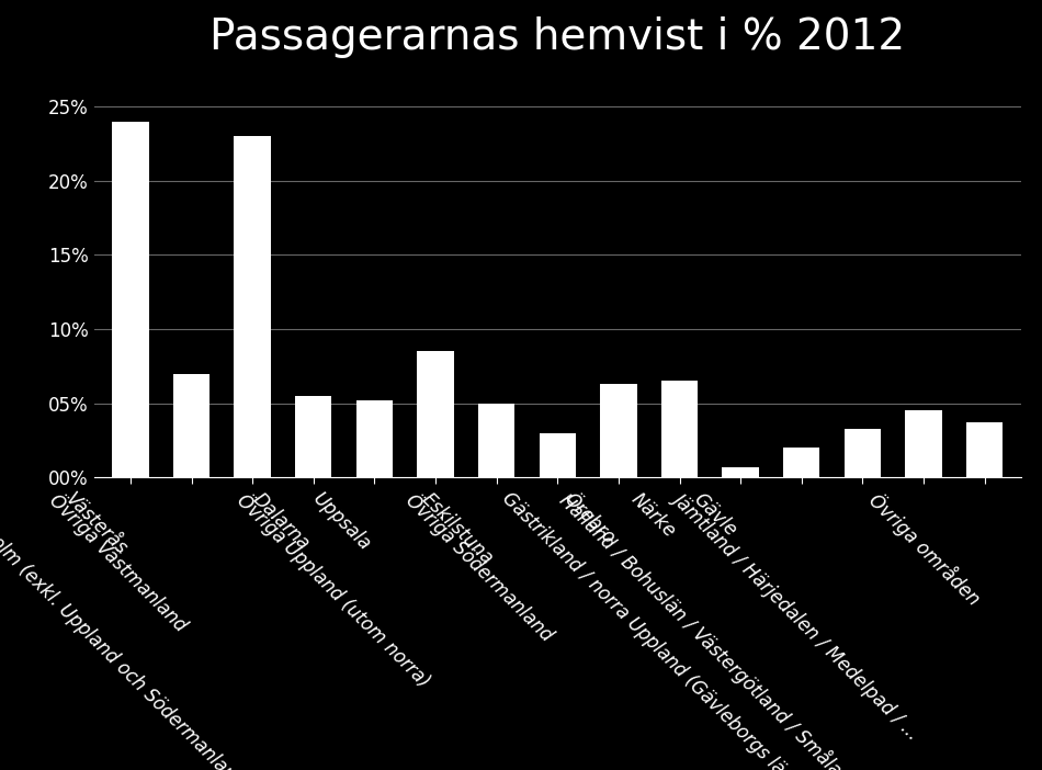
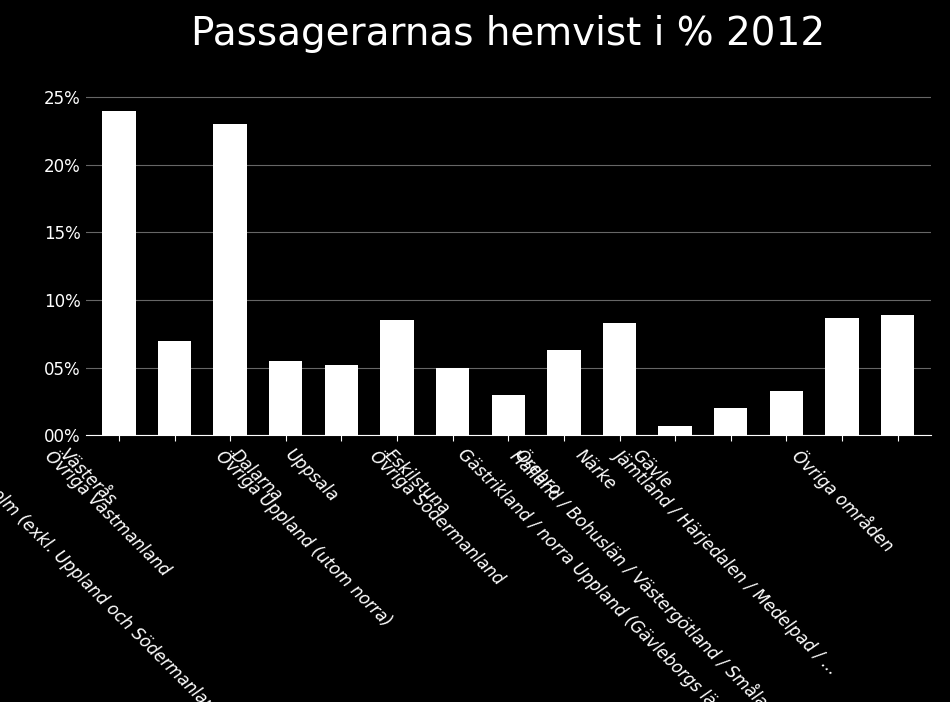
Närke: 6.5% -> 8.3%
Jämtland / Härjedalen / Medelpad / ...: 4.5% -> 8.7%
Övriga områden: 3.7% -> 8.9%
